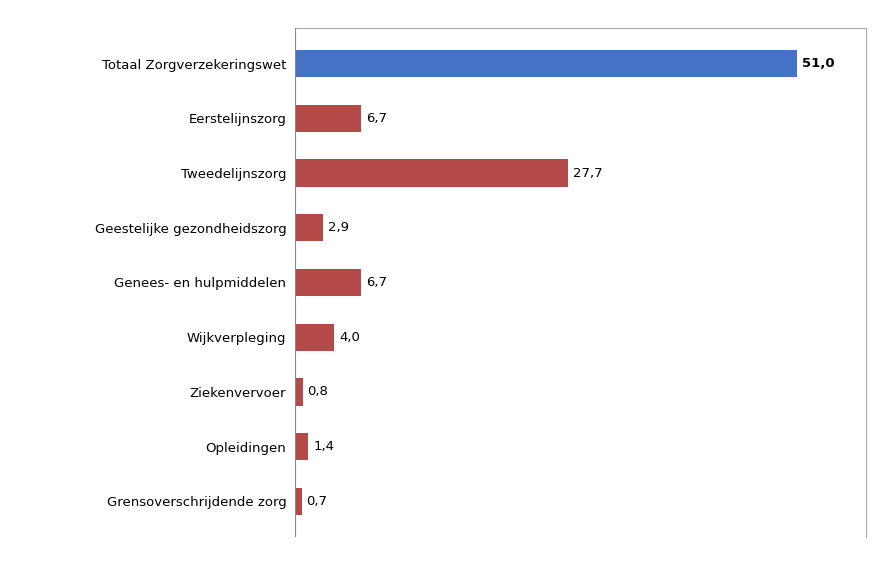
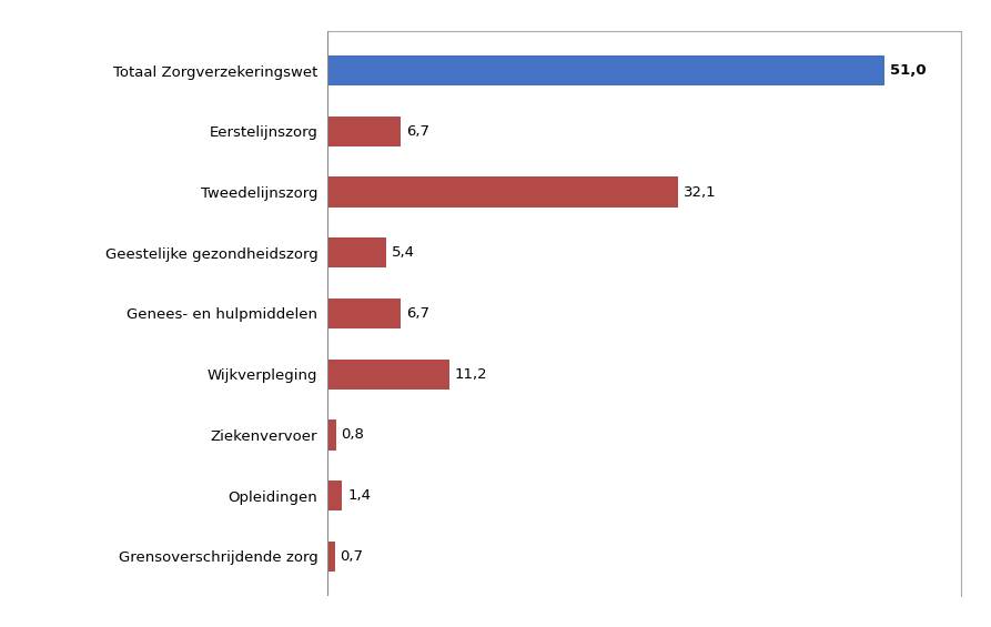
Tweedelijnszorg: 27,7 -> 32,1
Geestelijke gezondheidszorg: 2,9 -> 5,4
Wijkverpleging: 4,0 -> 11,2
